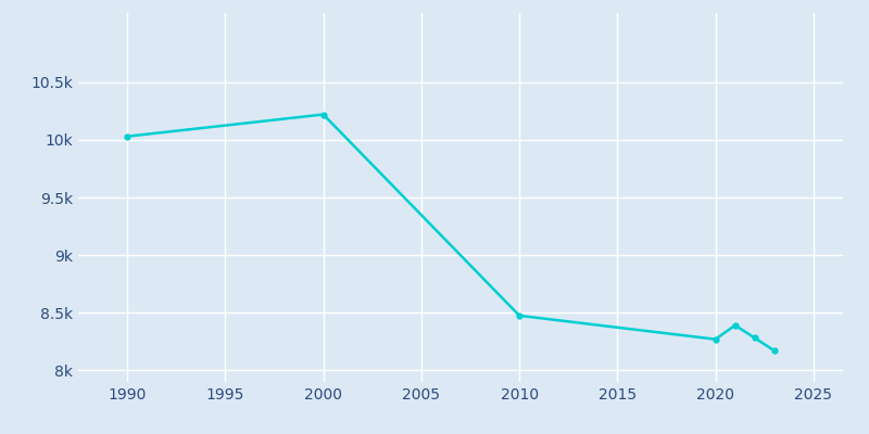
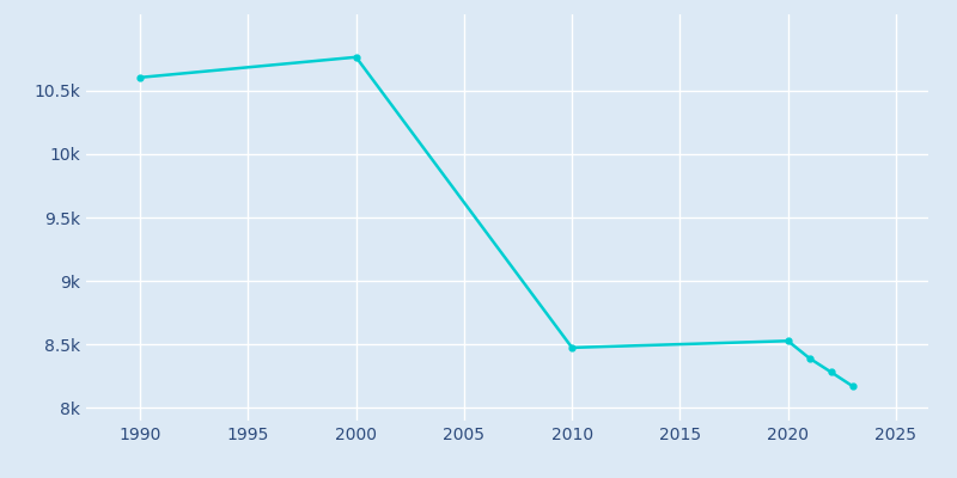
1990: 10.03k -> 10.60k
2000: 10.22k -> 10.76k
2020: 8.27k -> 8.53k
